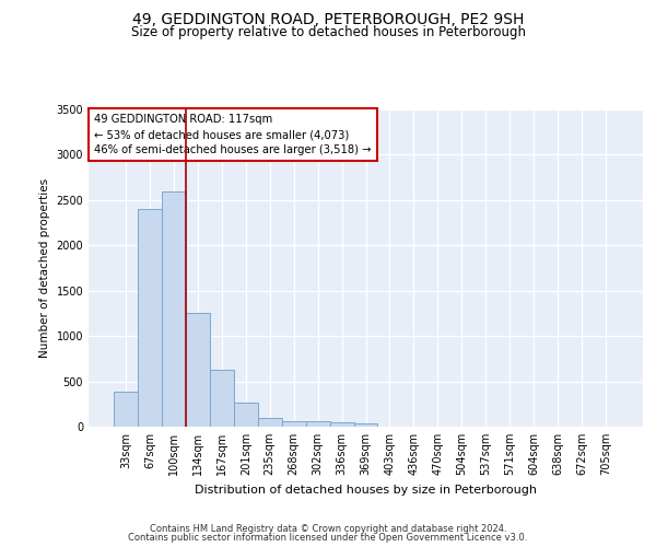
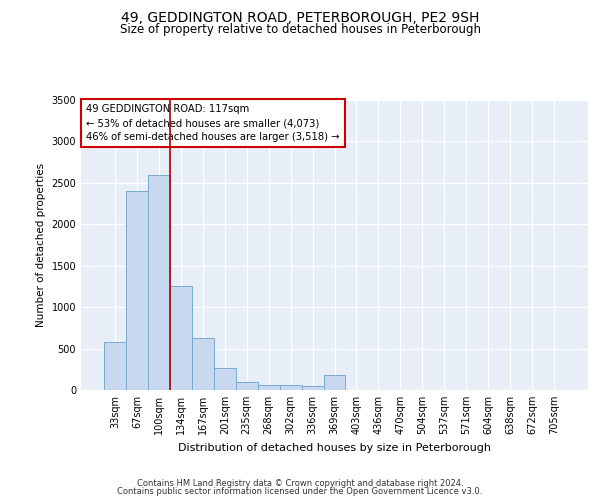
33sqm: 390 -> 580
369sqm: 40 -> 180
